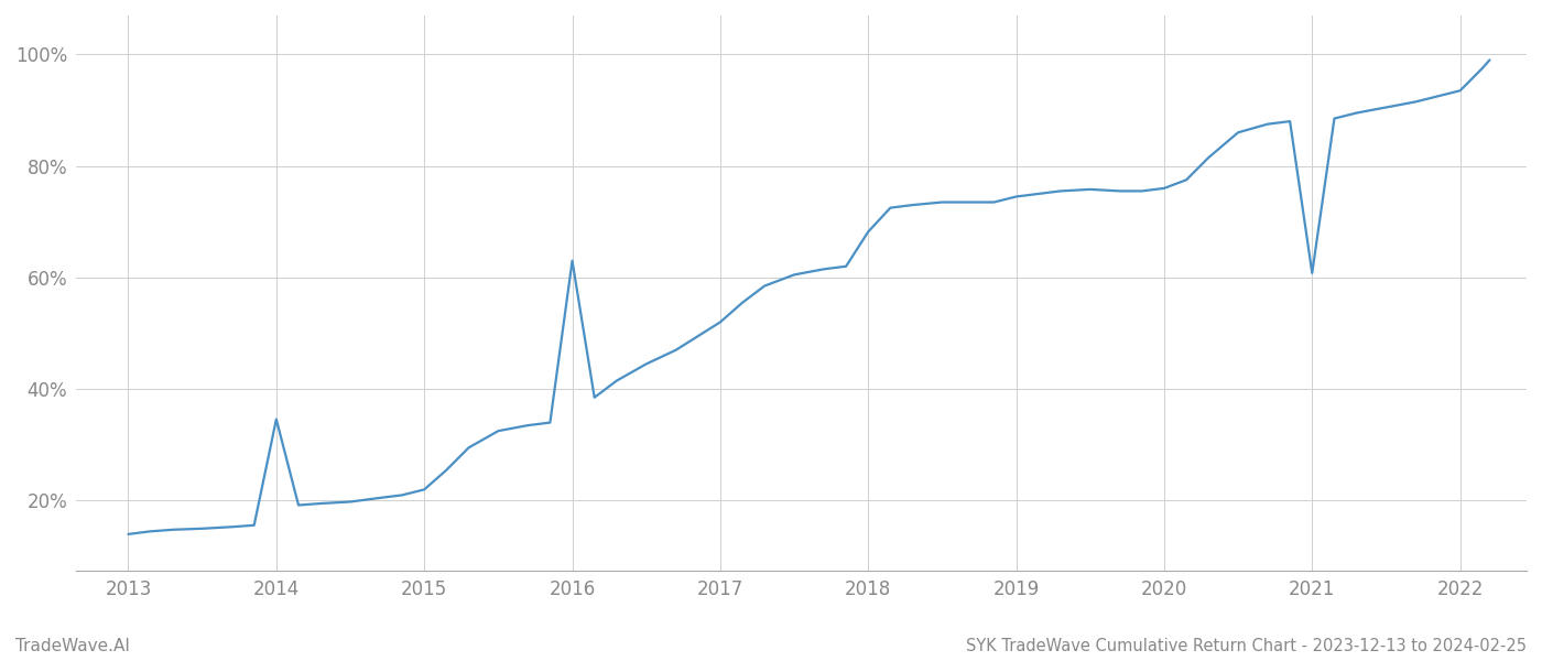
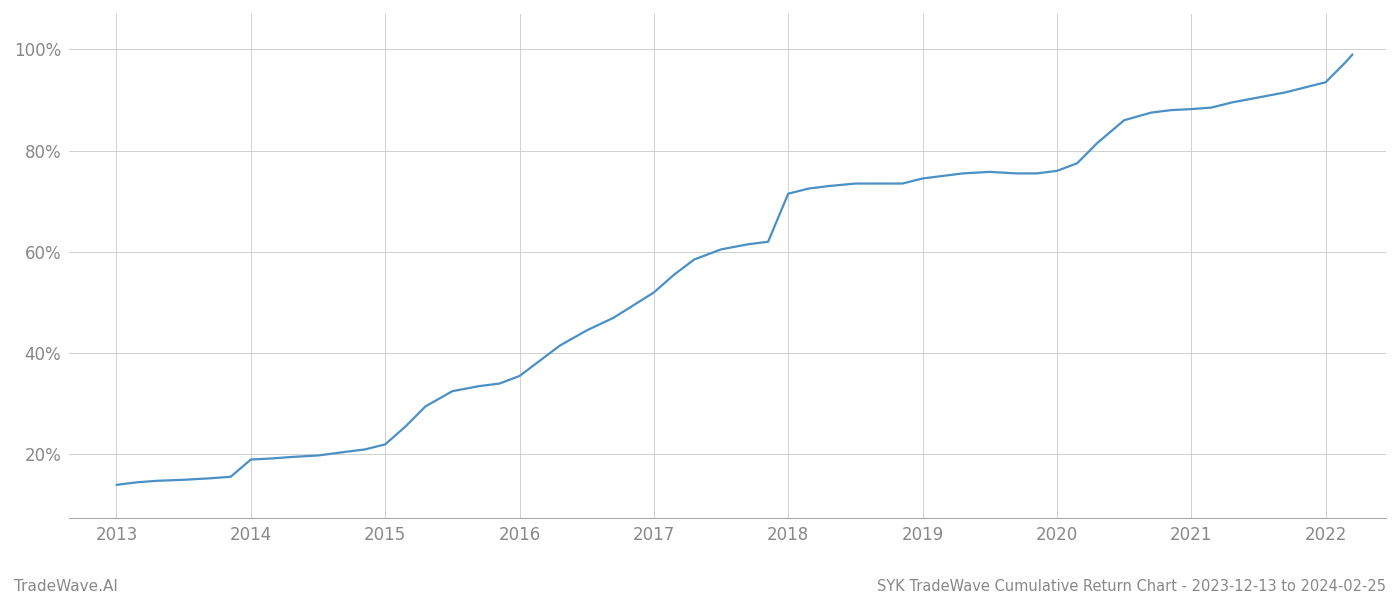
2014: 34.6% -> 19.0%
2016: 63.0% -> 35.5%
2018: 68.2% -> 71.5%
2021: 60.8% -> 88.2%
